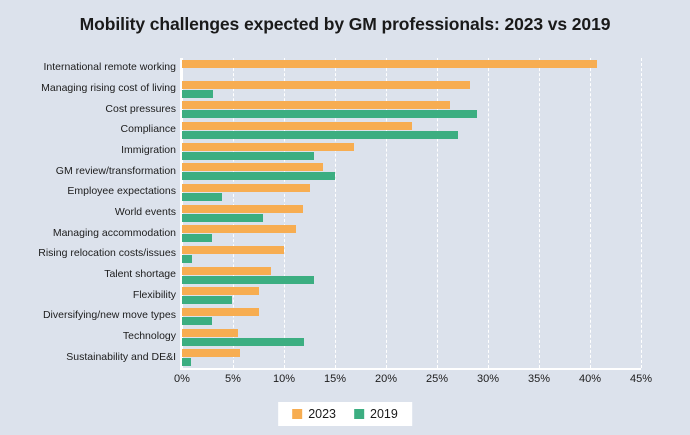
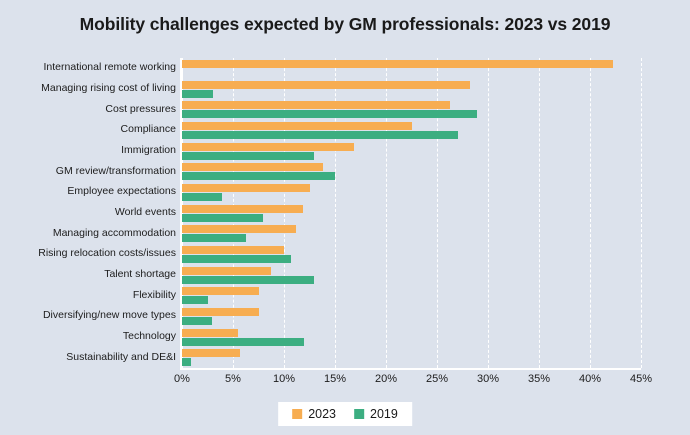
2023/International remote working: 40.7% -> 42.3%
2019/Managing accommodation: 2.9% -> 6.3%
2019/Rising relocation costs/issues: 1.0% -> 10.7%
2019/Flexibility: 4.9% -> 2.5%
